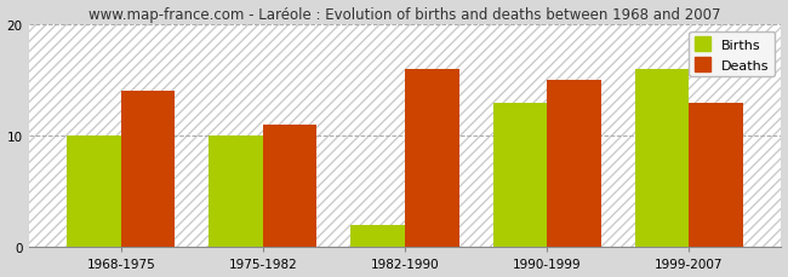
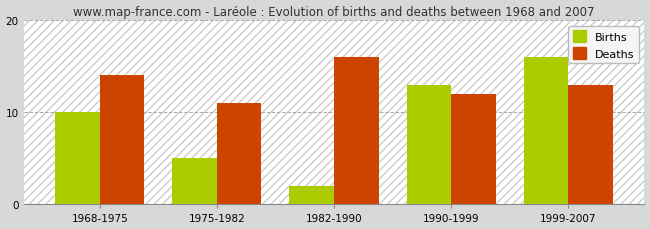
Births/1975-1982: 10 -> 5
Deaths/1990-1999: 15 -> 12
